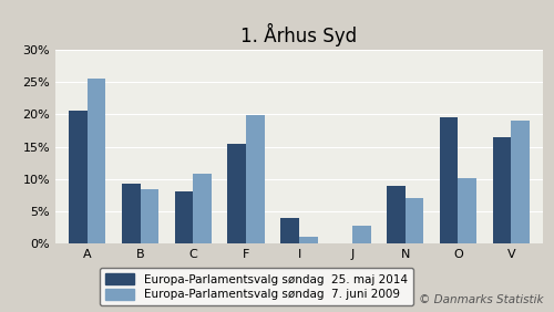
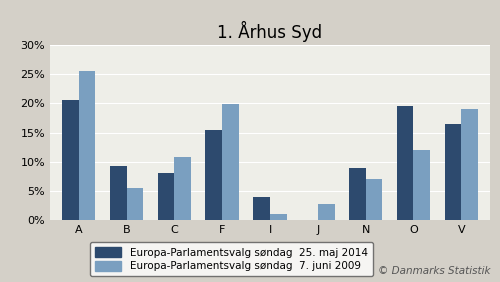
Europa-Parlamentsvalg søndag 7. juni 2009/B: 8.4% -> 5.5%
Europa-Parlamentsvalg søndag 7. juni 2009/O: 10.2% -> 12.0%
